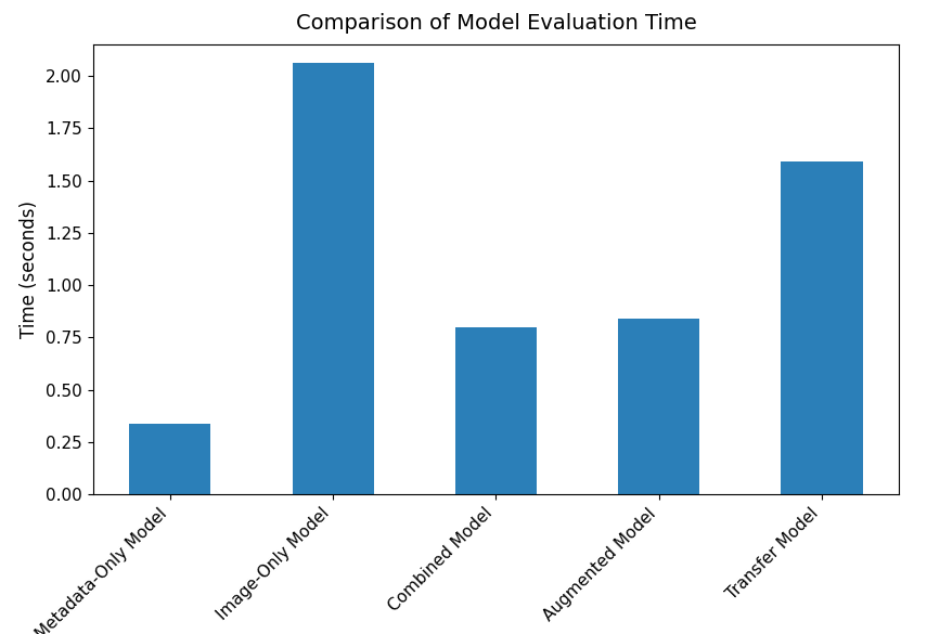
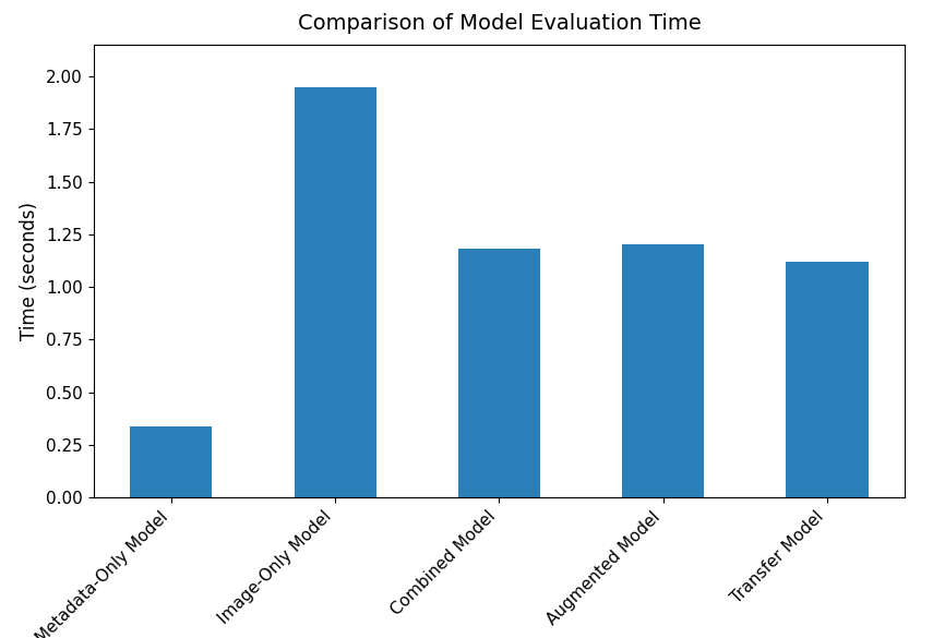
Image-Only Model: 2.06 -> 1.95
Combined Model: 0.80 -> 1.18
Augmented Model: 0.84 -> 1.20
Transfer Model: 1.59 -> 1.12
